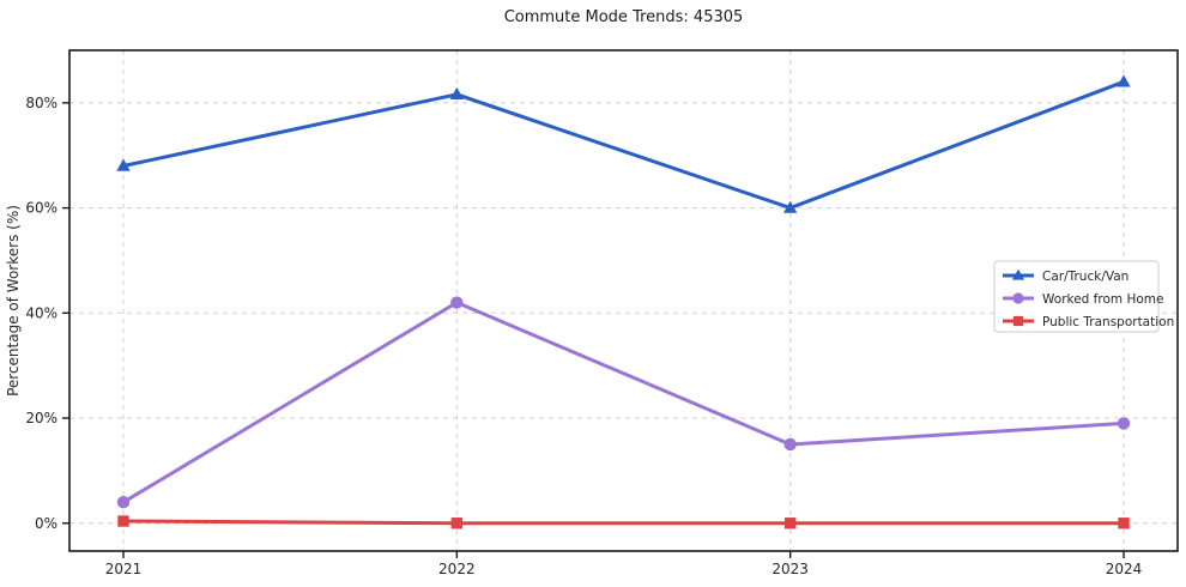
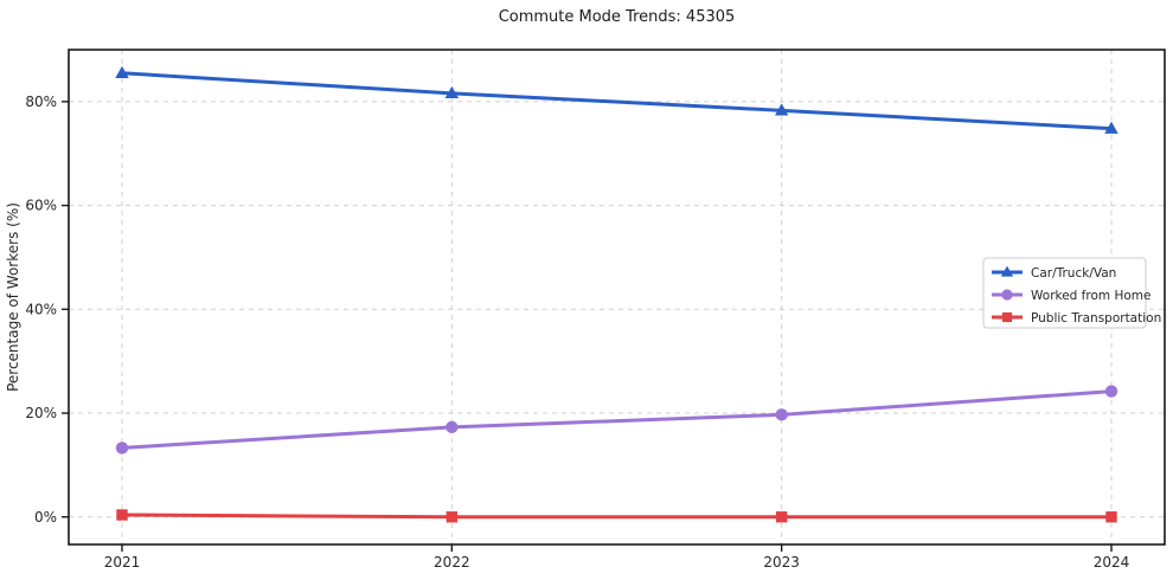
Car/Truck/Van/2021: 68% -> 86%
Worked from Home/2021: 4% -> 13%
Worked from Home/2022: 42% -> 17%
Car/Truck/Van/2023: 60% -> 78%
Worked from Home/2023: 15% -> 20%
Car/Truck/Van/2024: 84% -> 75%
Worked from Home/2024: 19% -> 24%
